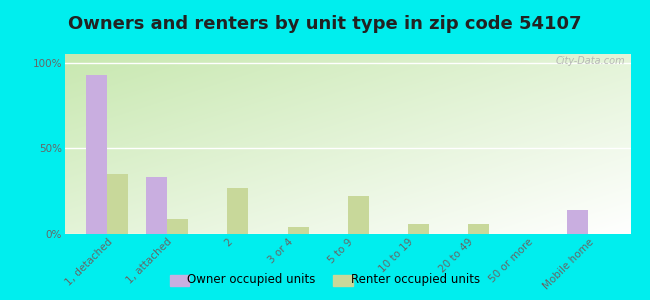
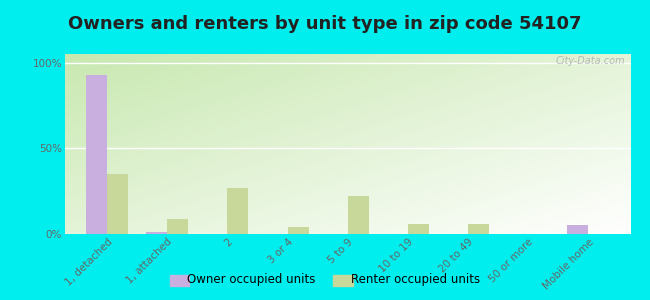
Owner occupied units/1, attached: 33% -> 1%
Owner occupied units/Mobile home: 14% -> 5%
